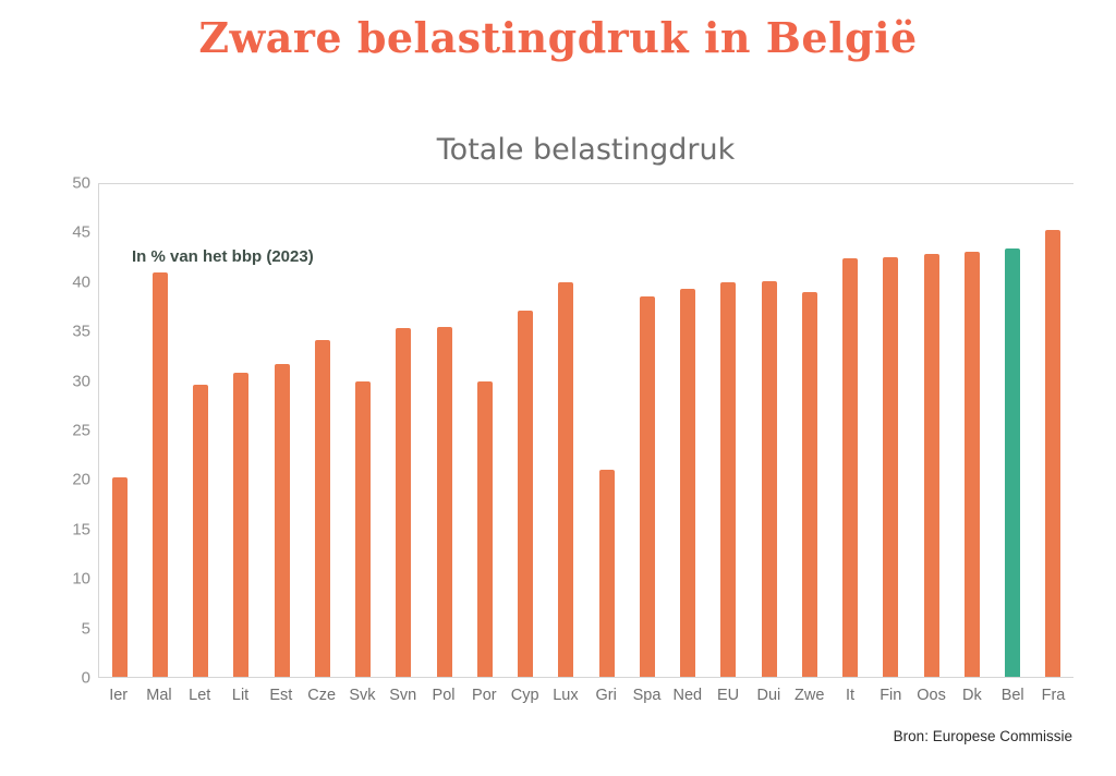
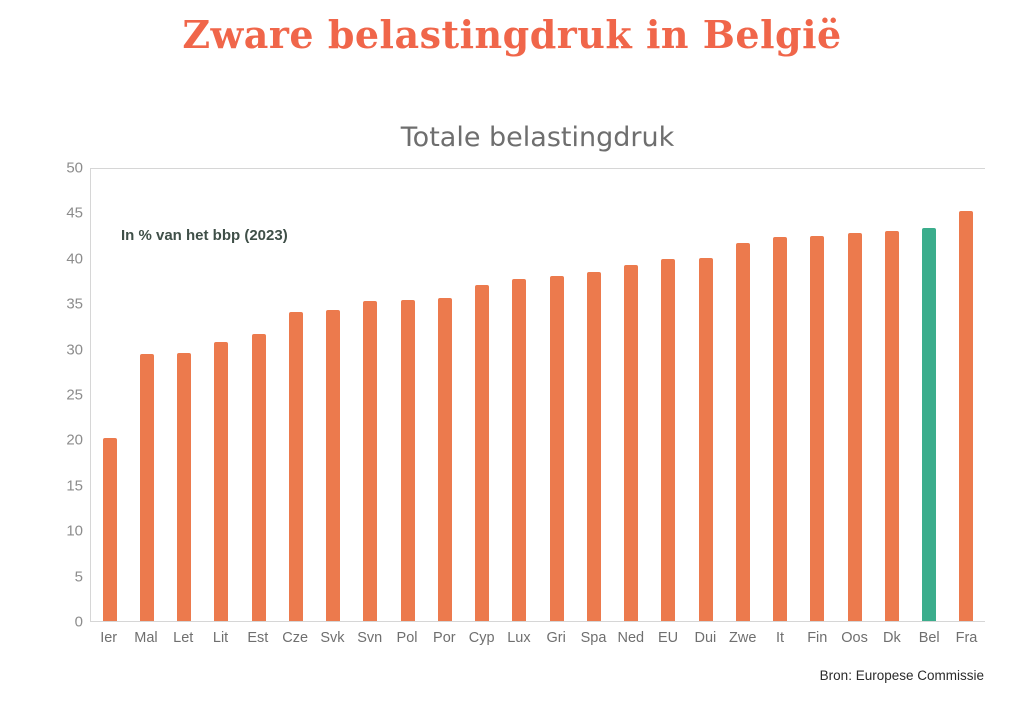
Mal: 41 -> 30
Svk: 30 -> 34
Por: 30 -> 36
Lux: 40 -> 38
Gri: 21 -> 38
Zwe: 39 -> 42
